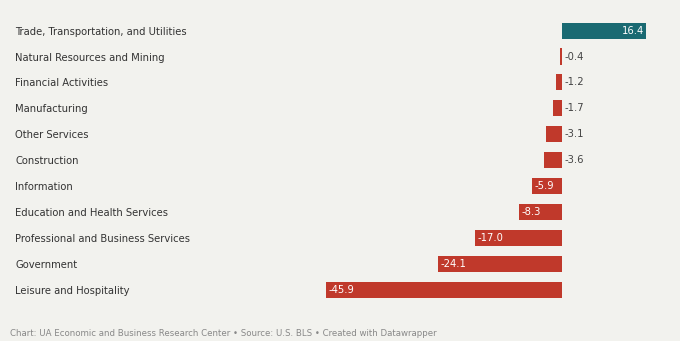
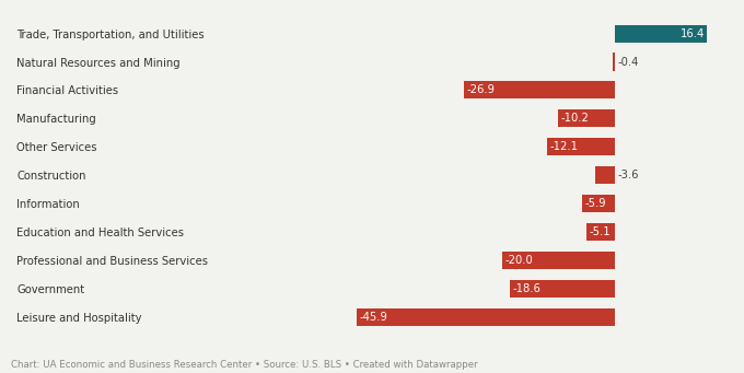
Financial Activities: -1.2 -> -26.9
Manufacturing: -1.7 -> -10.2
Other Services: -3.1 -> -12.1
Education and Health Services: -8.3 -> -5.1
Professional and Business Services: -17.0 -> -20.0
Government: -24.1 -> -18.6
